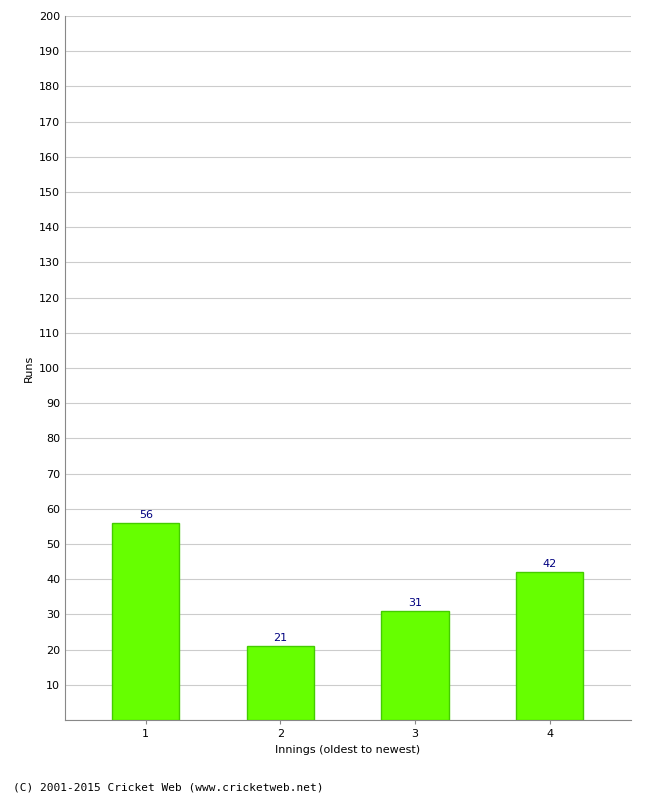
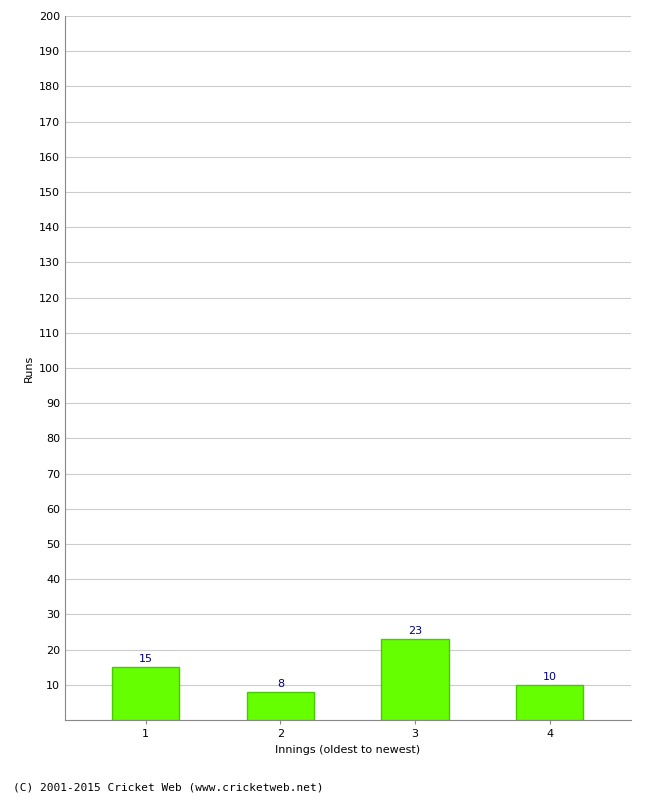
1: 56 -> 15
2: 21 -> 8
3: 31 -> 23
4: 42 -> 10
